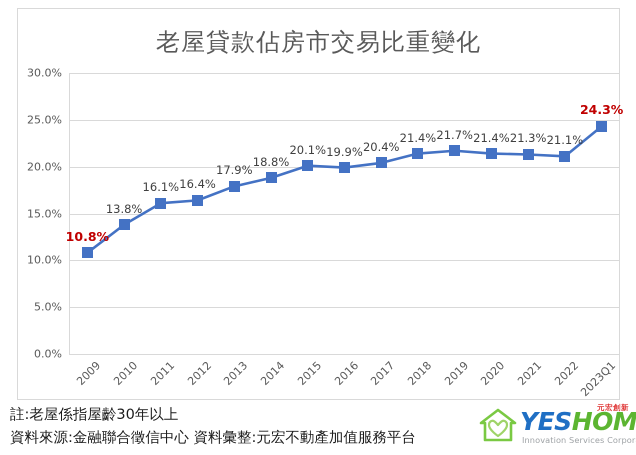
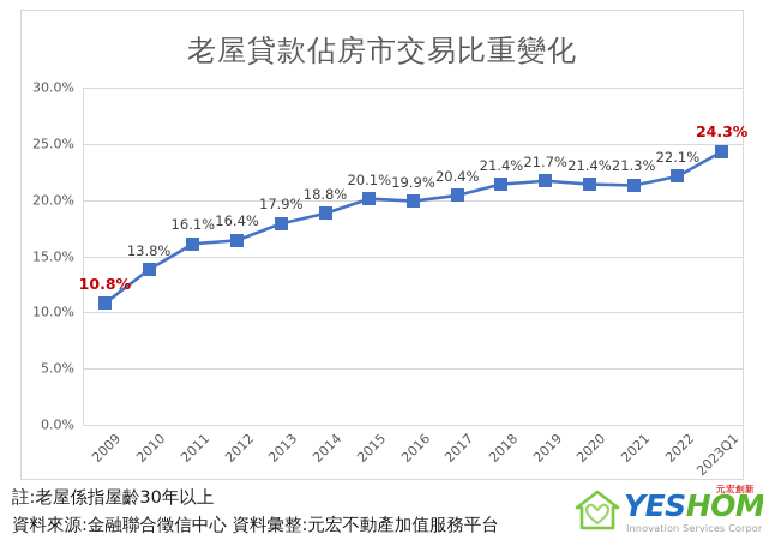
2022: 21.1% -> 22.1%
